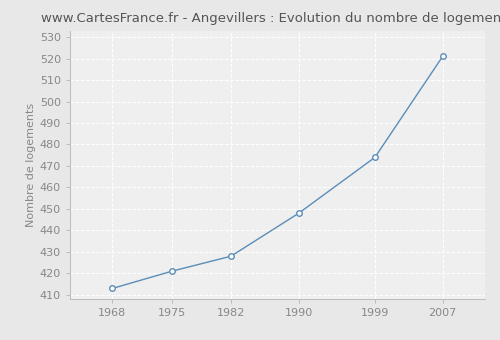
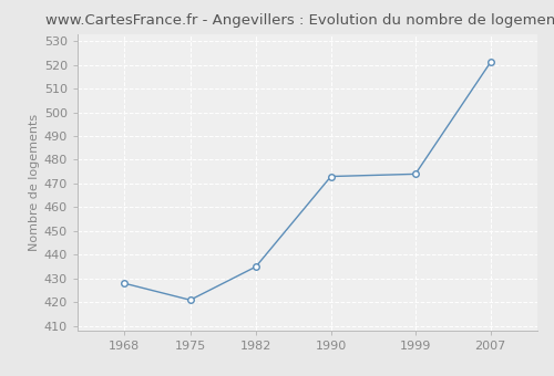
1968: 413 -> 428
1982: 428 -> 435
1990: 448 -> 473
